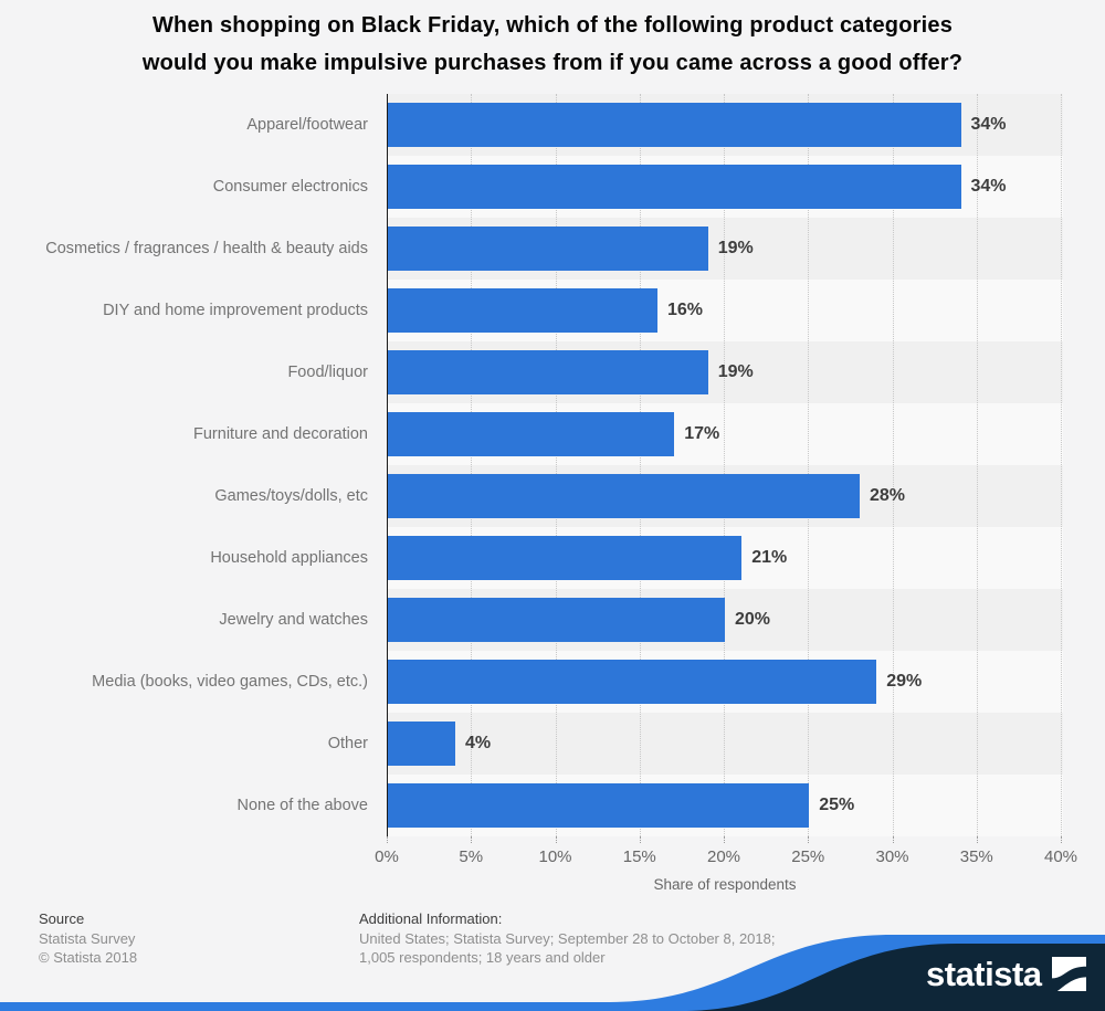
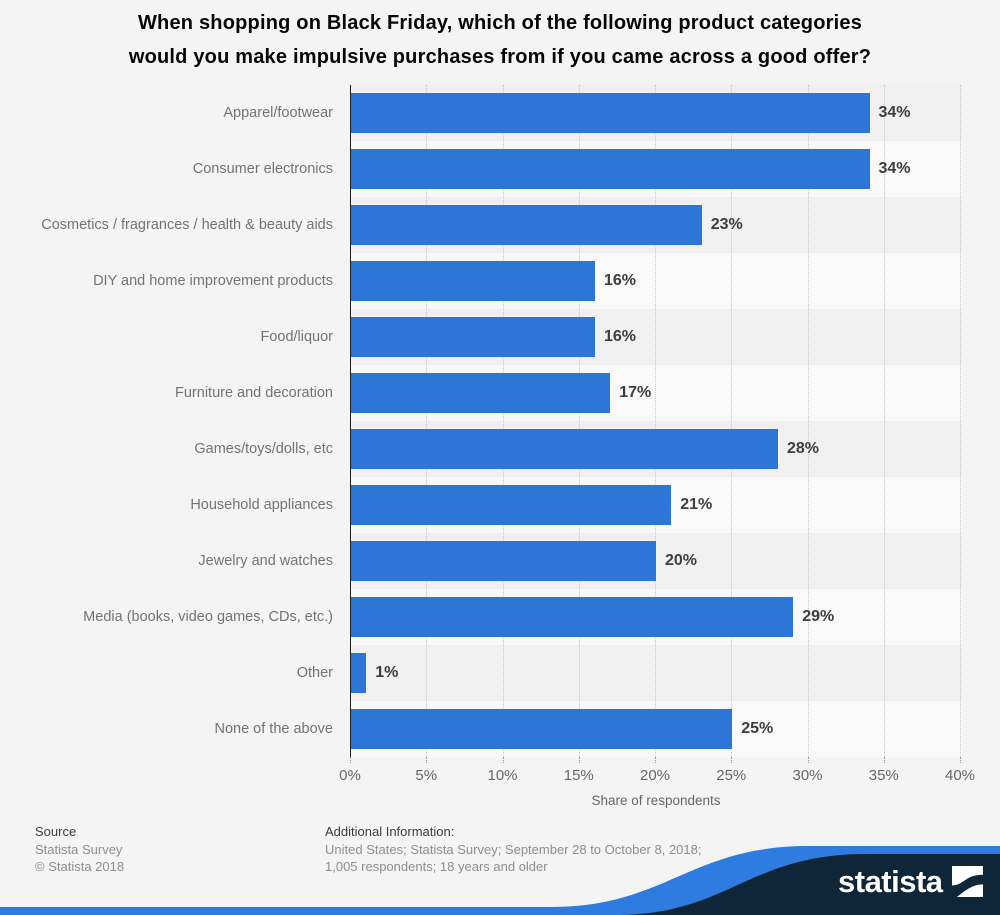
Cosmetics / fragrances / health & beauty aids: 19% -> 23%
Food/liquor: 19% -> 16%
Other: 4% -> 1%
